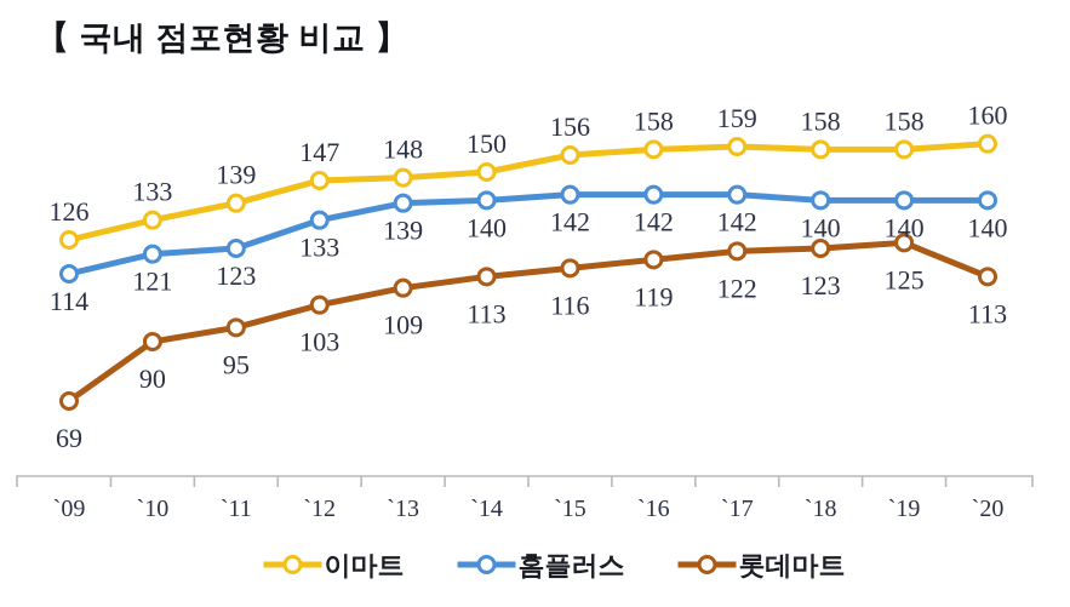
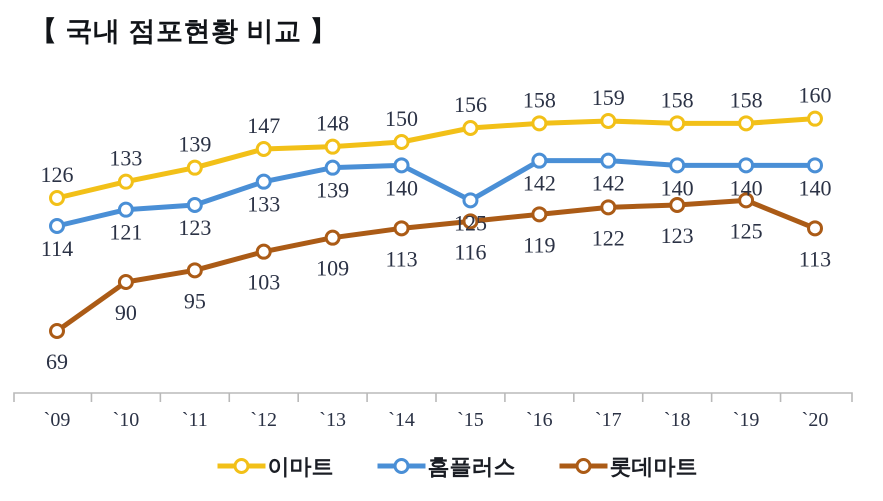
홈플러스/`15: 142 -> 125
